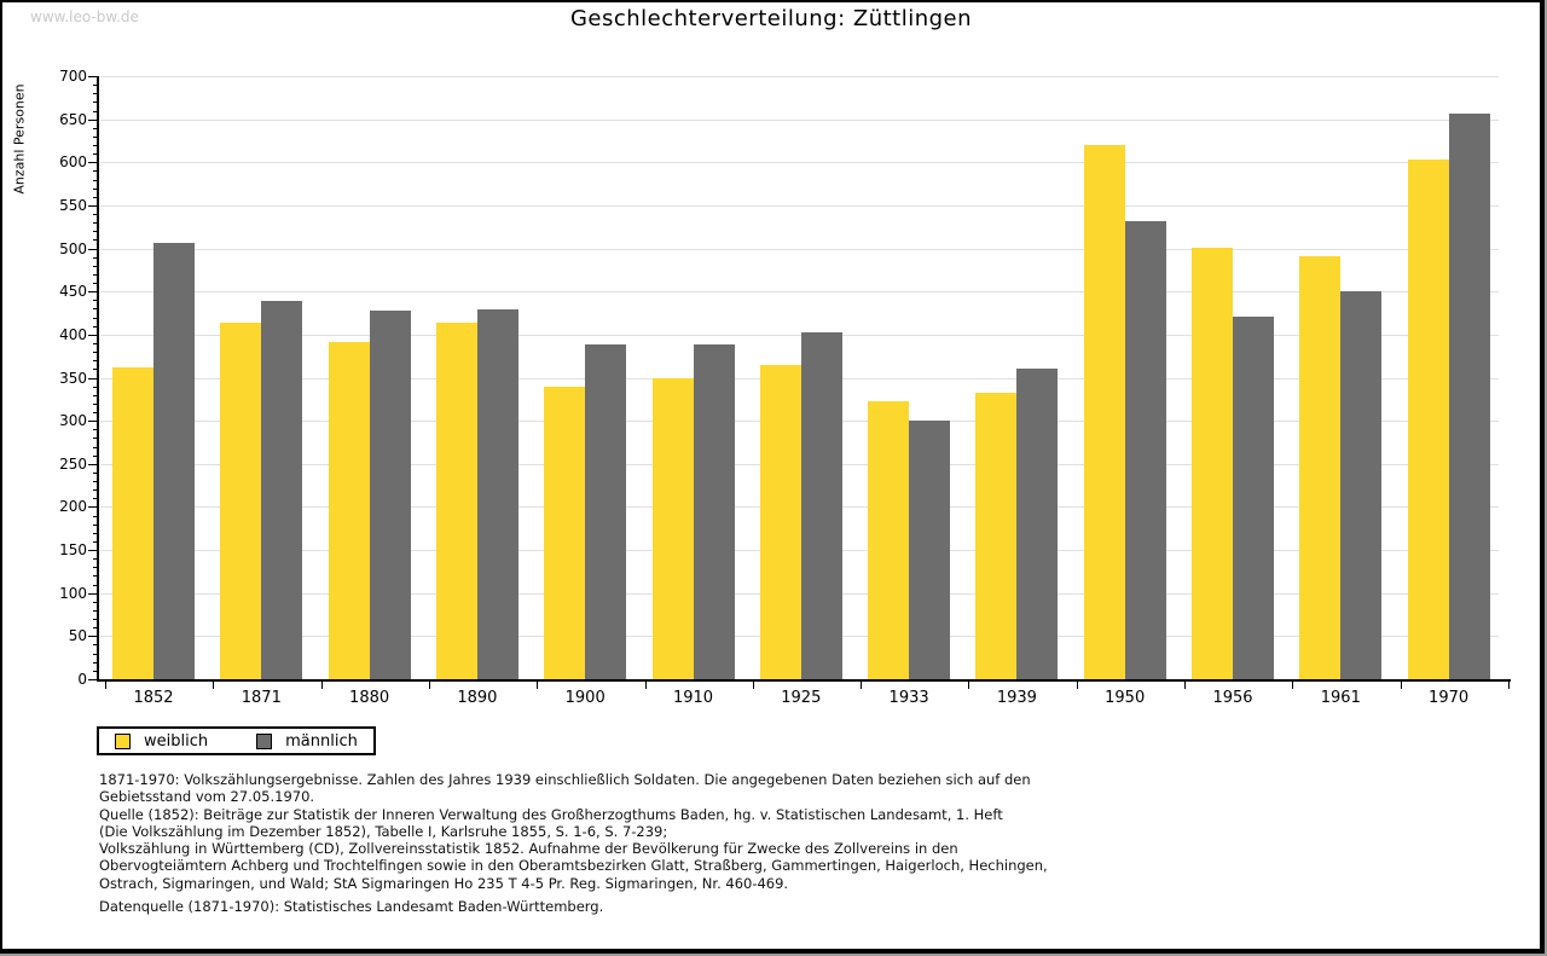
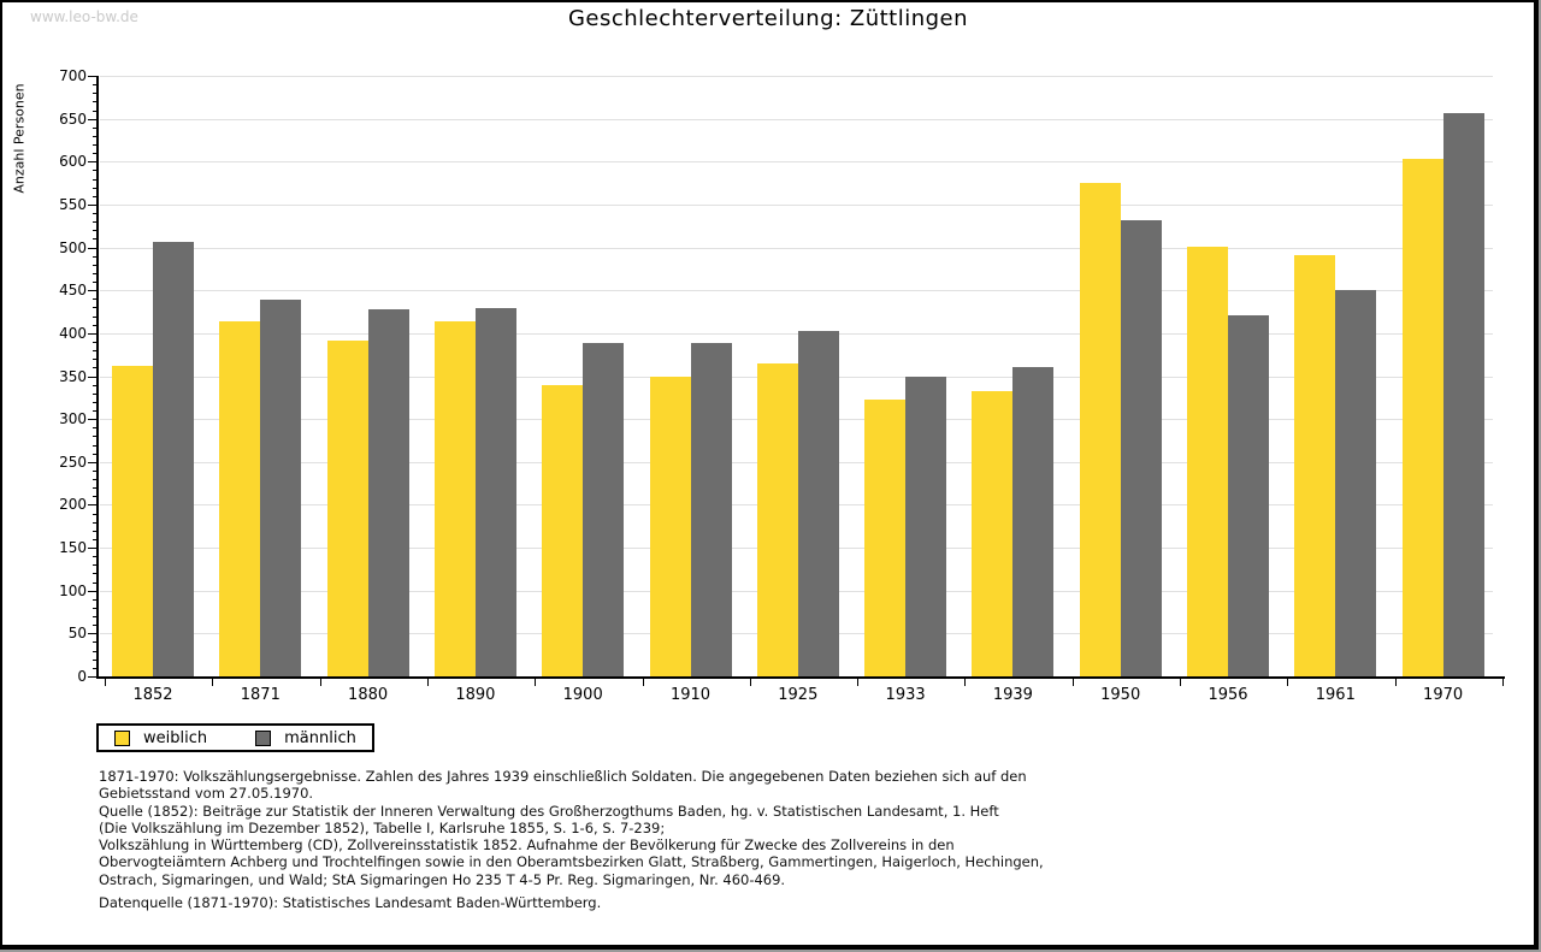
männlich/1933: 300 -> 350
weiblich/1950: 620 -> 580
